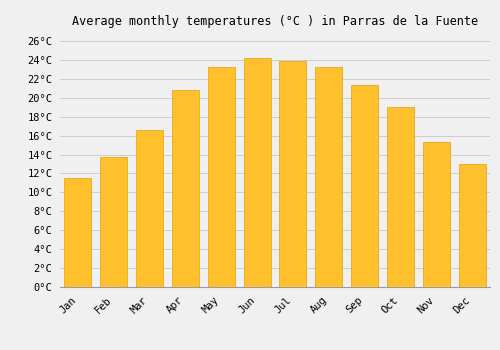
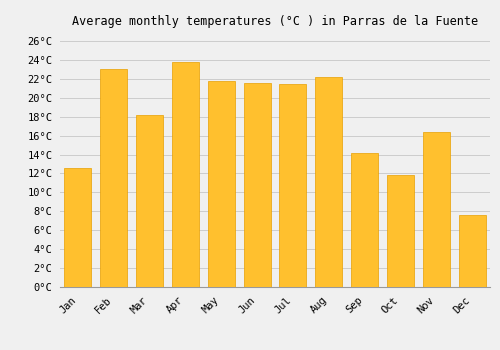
Jan: 11.5°C -> 12.6°C
Feb: 13.7°C -> 23.0°C
Mar: 16.6°C -> 18.2°C
Apr: 20.8°C -> 23.8°C
May: 23.3°C -> 21.8°C
Jun: 24.2°C -> 21.6°C
Jul: 23.9°C -> 21.4°C
Aug: 23.2°C -> 22.2°C
Sep: 21.3°C -> 14.2°C
Oct: 19.0°C -> 11.8°C
Nov: 15.3°C -> 16.4°C
Dec: 13.0°C -> 7.6°C
